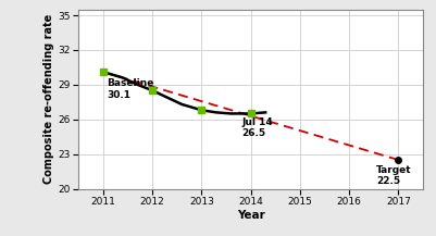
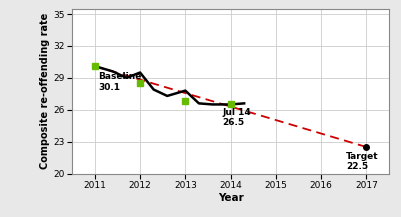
2012: 28.5 -> 29.5
2013: 26.8 -> 27.8
